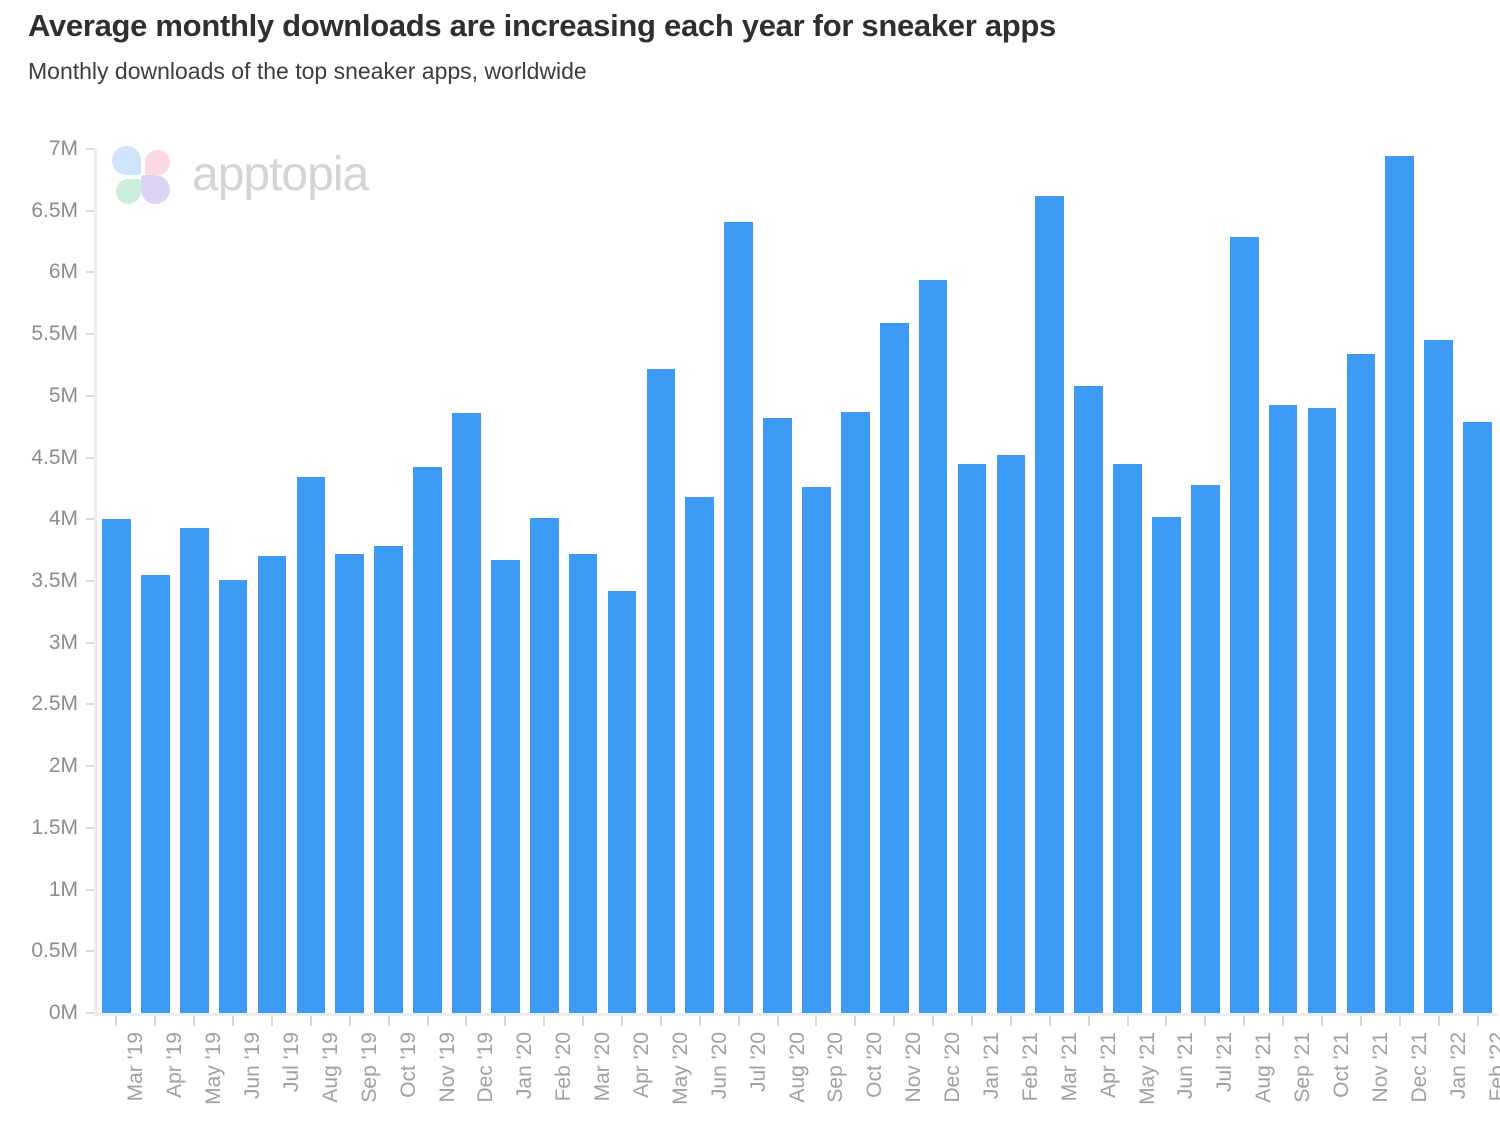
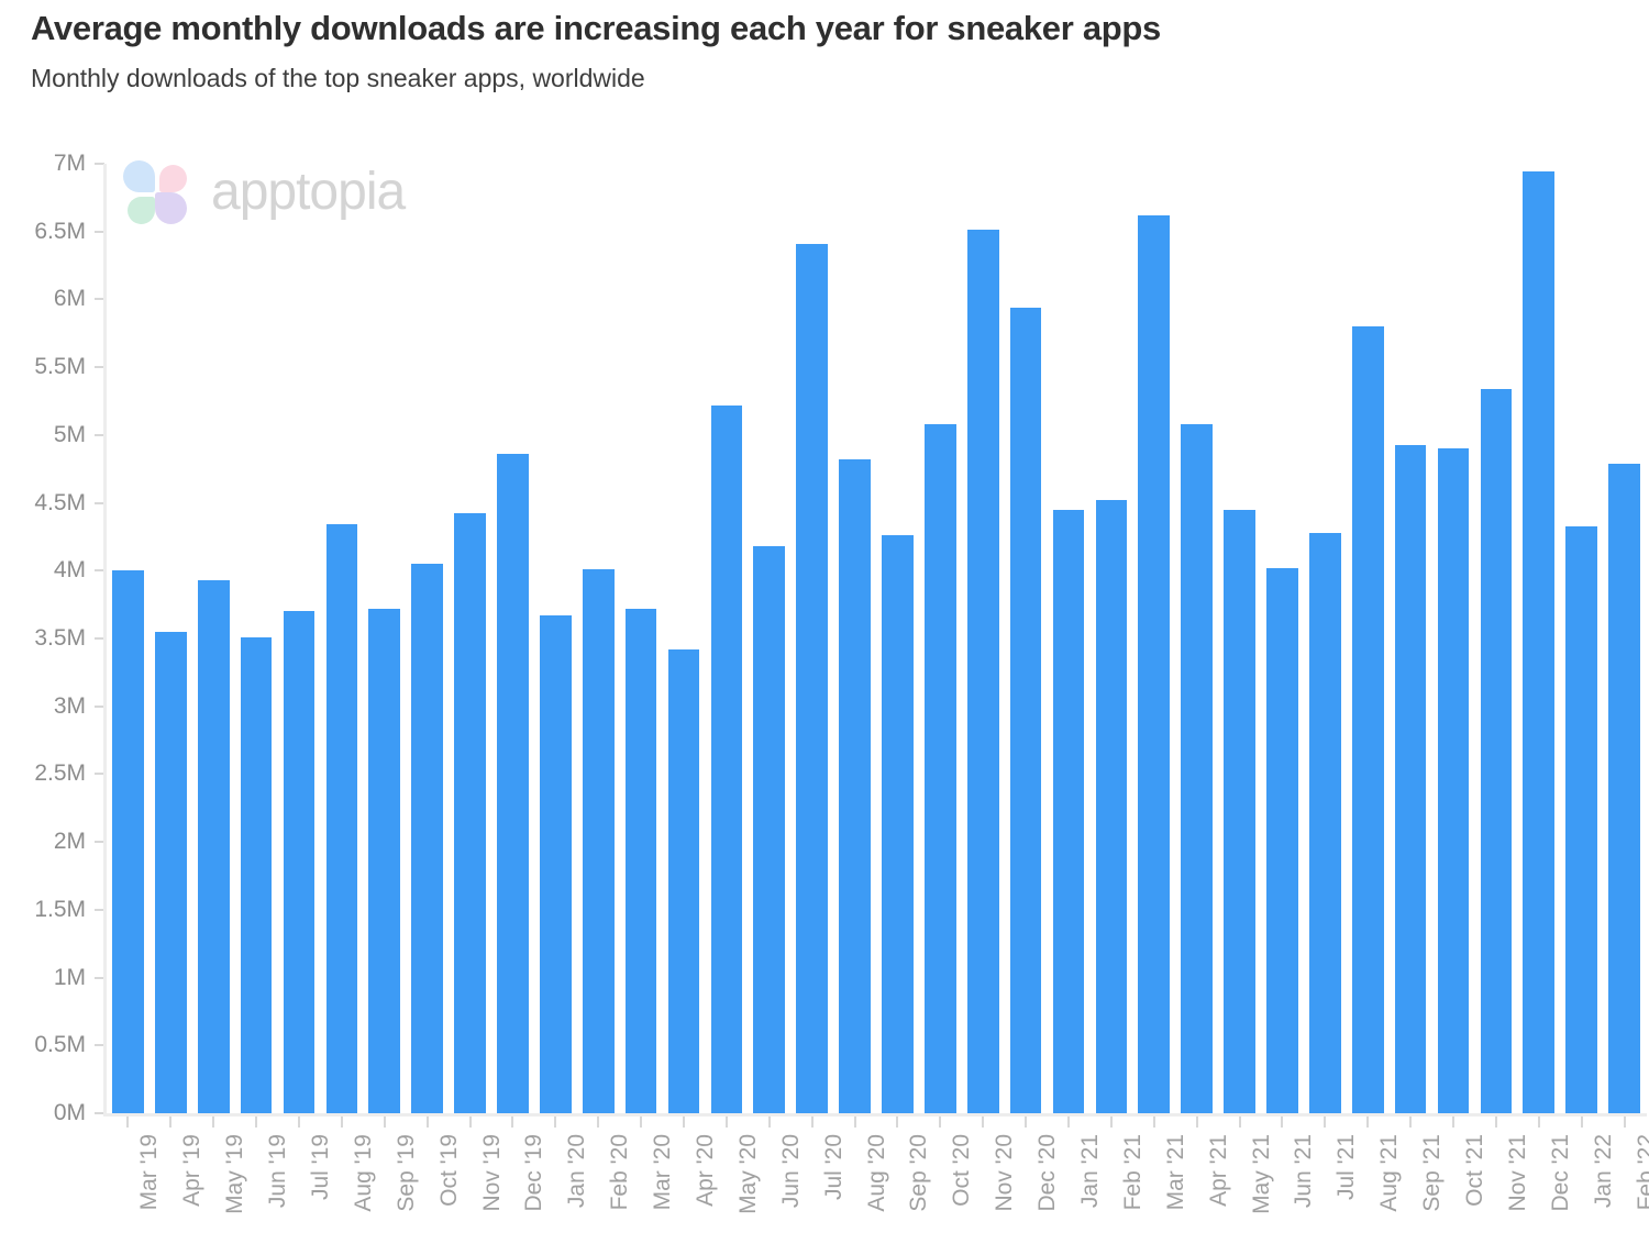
Oct '19: 3.78M -> 4.05M
Oct '20: 4.87M -> 5.08M
Nov '20: 5.59M -> 6.51M
Aug '21: 6.29M -> 5.80M
Jan '22: 5.45M -> 4.33M
